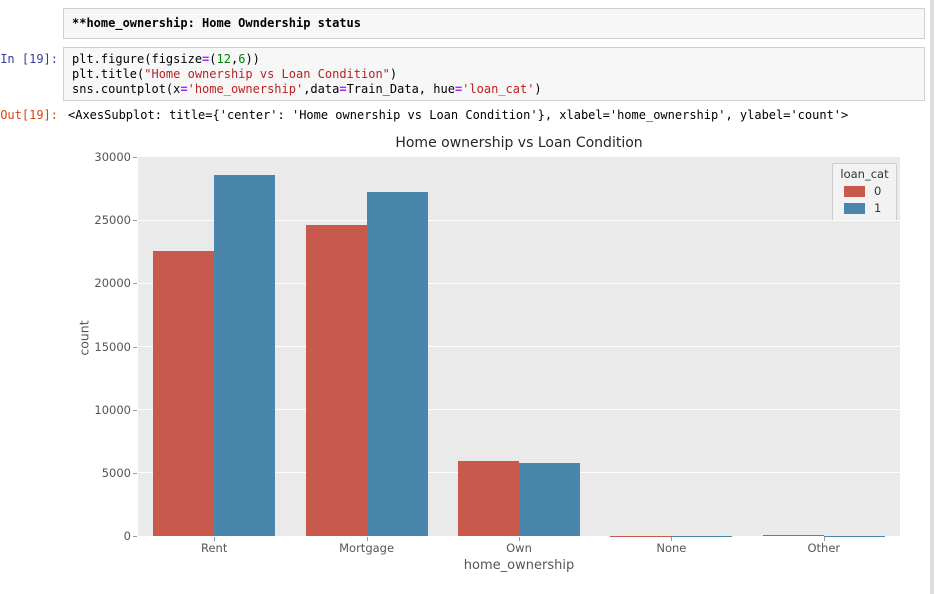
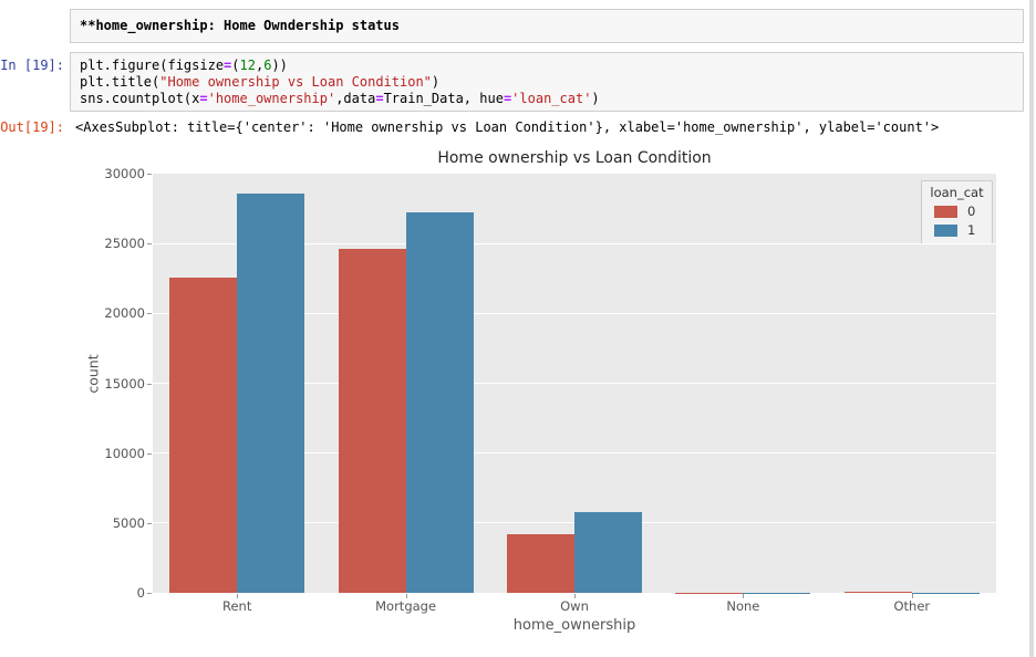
0/Own: 5900 -> 4200
